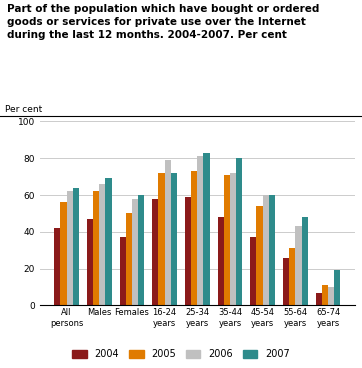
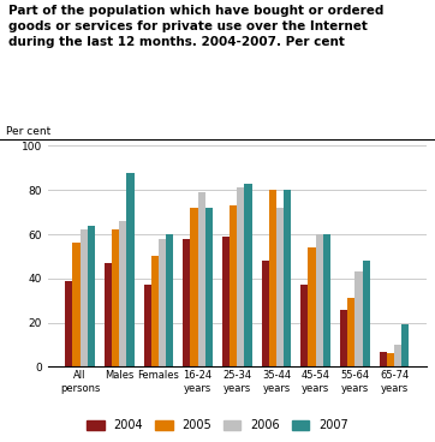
2004/All persons: 42 -> 39
2007/Males: 69 -> 88
2005/35-44 years: 71 -> 80
2005/65-74 years: 11 -> 6
